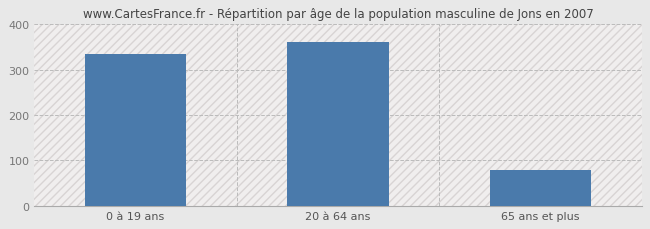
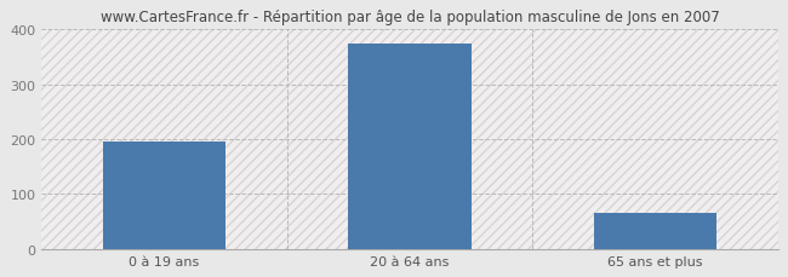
0 à 19 ans: 335 -> 195
20 à 64 ans: 360 -> 375
65 ans et plus: 80 -> 65
